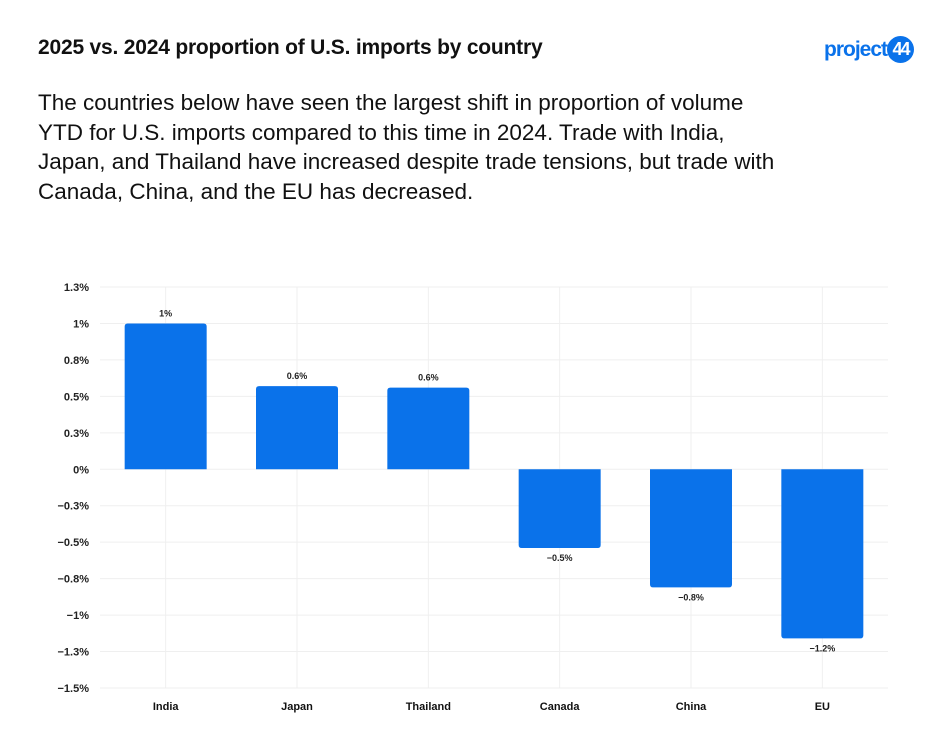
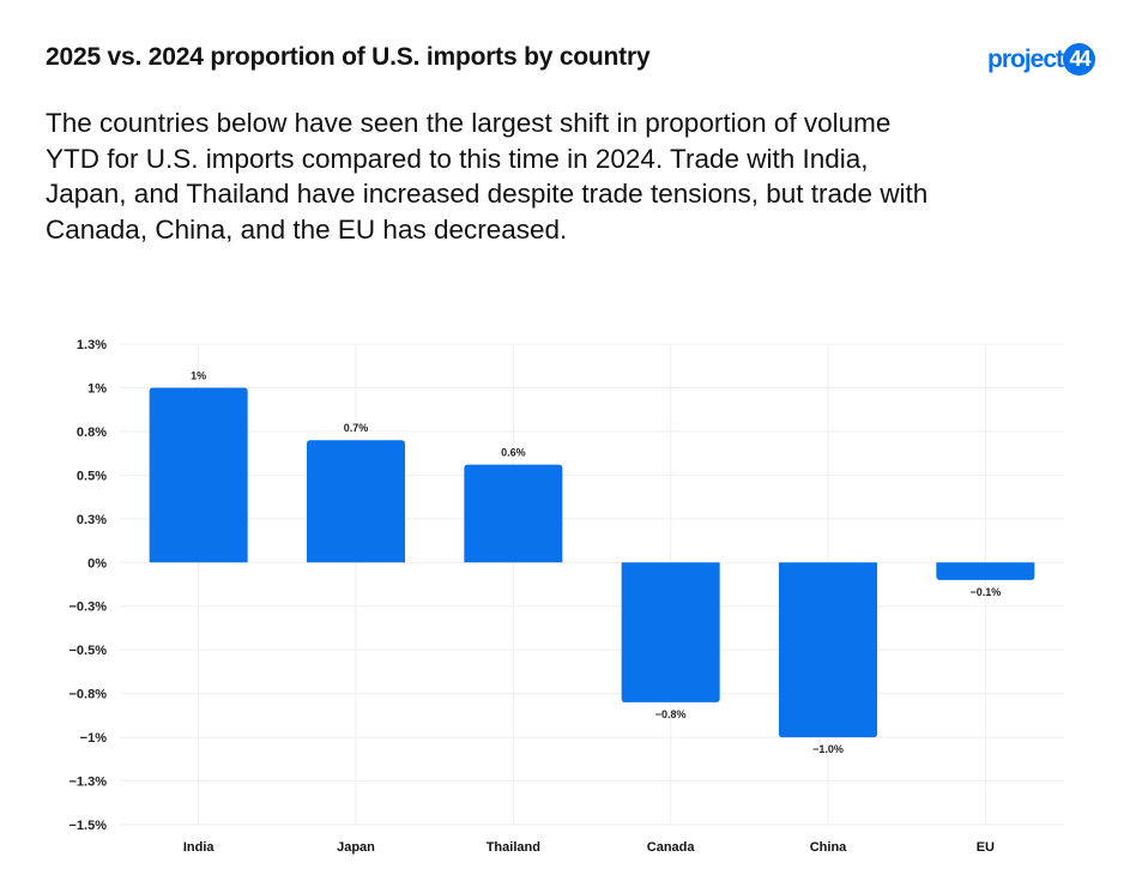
Japan: 0.6% -> 0.7%
Canada: −0.5% -> −0.8%
China: −0.8% -> −1.0%
EU: −1.2% -> −0.1%
